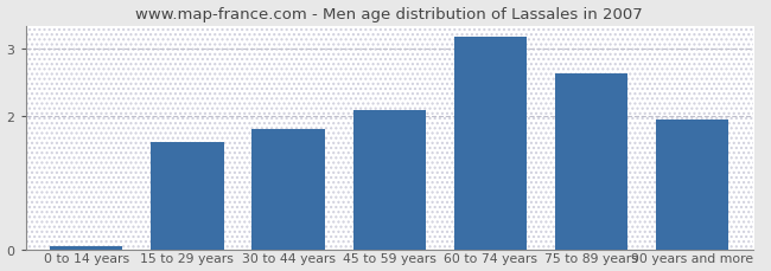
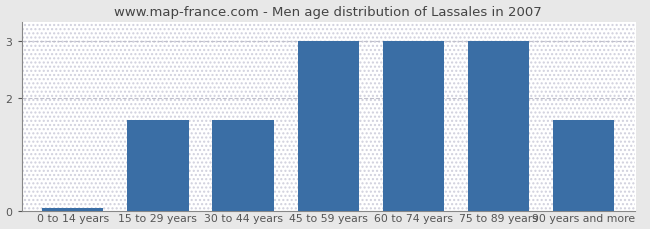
30 to 44 years: 1.80 -> 1.60
45 to 59 years: 2.08 -> 3.00
60 to 74 years: 3.18 -> 3.00
75 to 89 years: 2.64 -> 3.00
90 years and more: 1.94 -> 1.60
